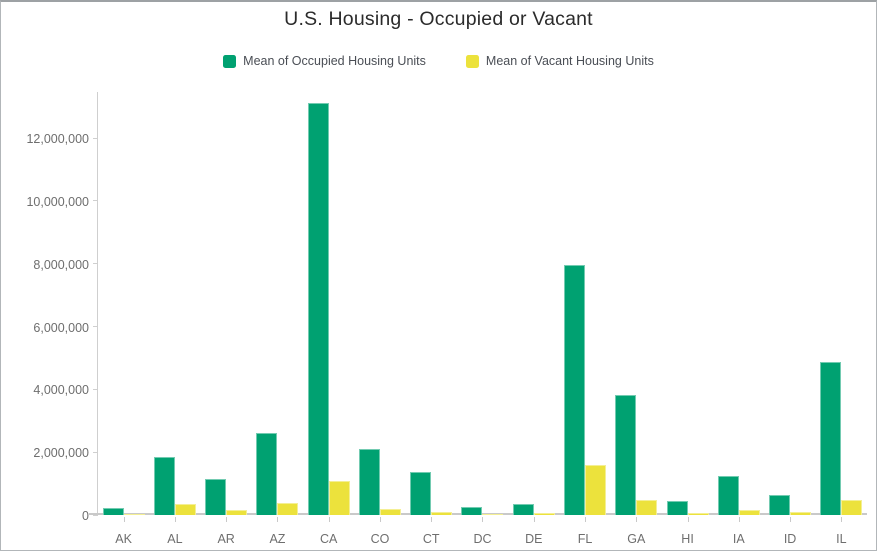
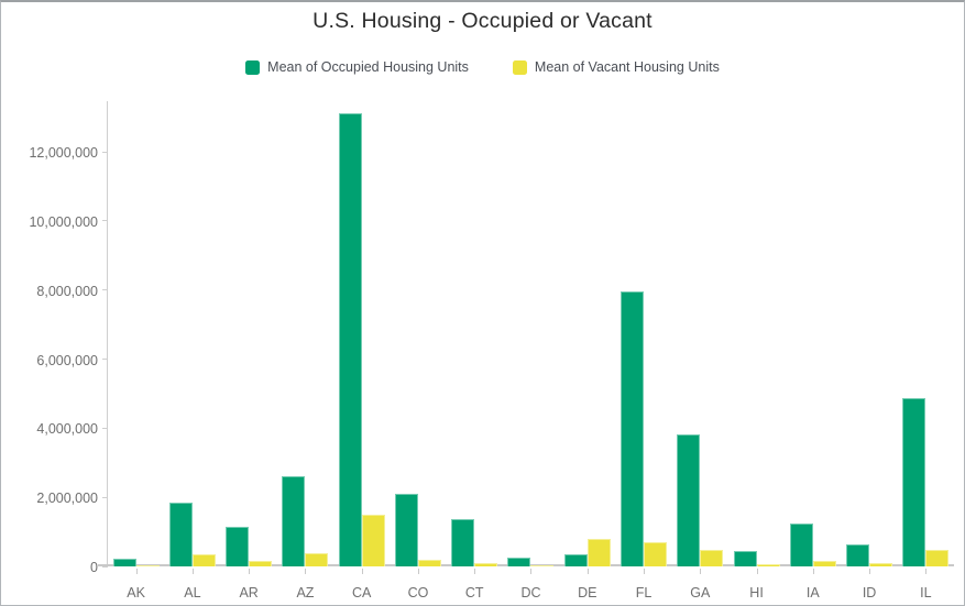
Mean of Vacant Housing Units/CA: 1100000 -> 1500000
Mean of Vacant Housing Units/DE: 100000 -> 800000
Mean of Vacant Housing Units/FL: 1600000 -> 700000
